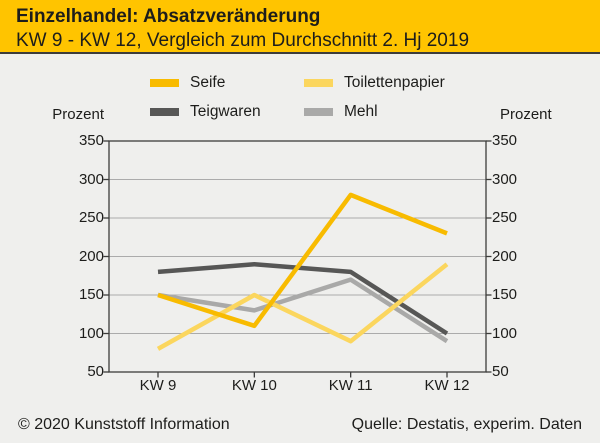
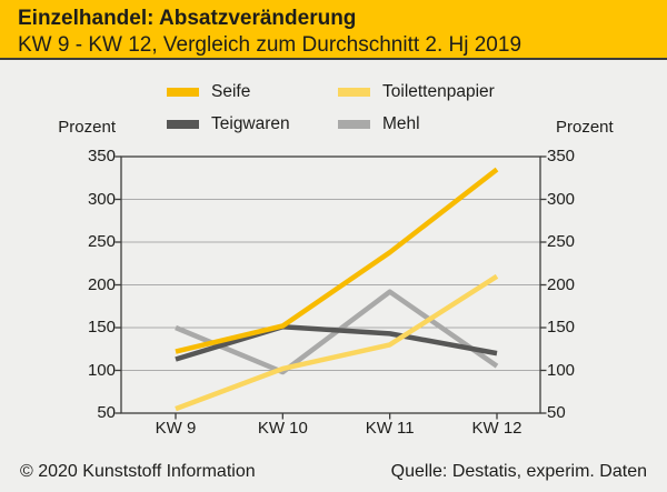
Seife/KW 9: 150 -> 120
Toilettenpapier/KW 9: 80 -> 60
Teigwaren/KW 9: 180 -> 110
Seife/KW 10: 110 -> 150
Toilettenpapier/KW 10: 150 -> 100
Teigwaren/KW 10: 190 -> 150
Mehl/KW 10: 130 -> 100
Seife/KW 11: 280 -> 240
Toilettenpapier/KW 11: 90 -> 130
Teigwaren/KW 11: 180 -> 140
Mehl/KW 11: 170 -> 190
Seife/KW 12: 230 -> 340
Toilettenpapier/KW 12: 190 -> 210
Teigwaren/KW 12: 100 -> 120
Mehl/KW 12: 90 -> 100
